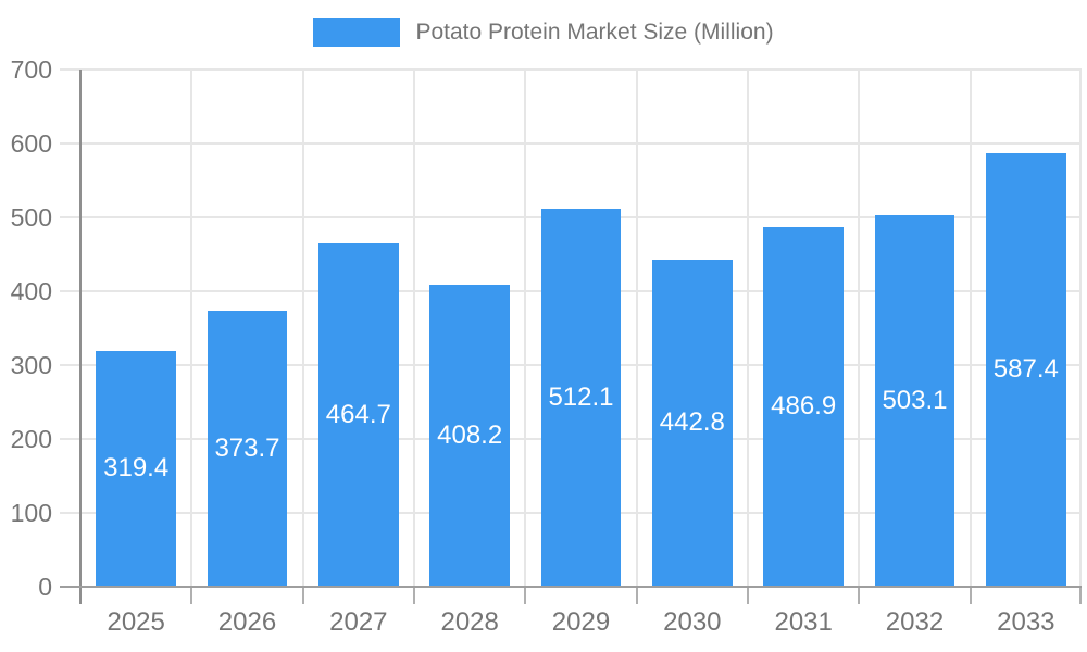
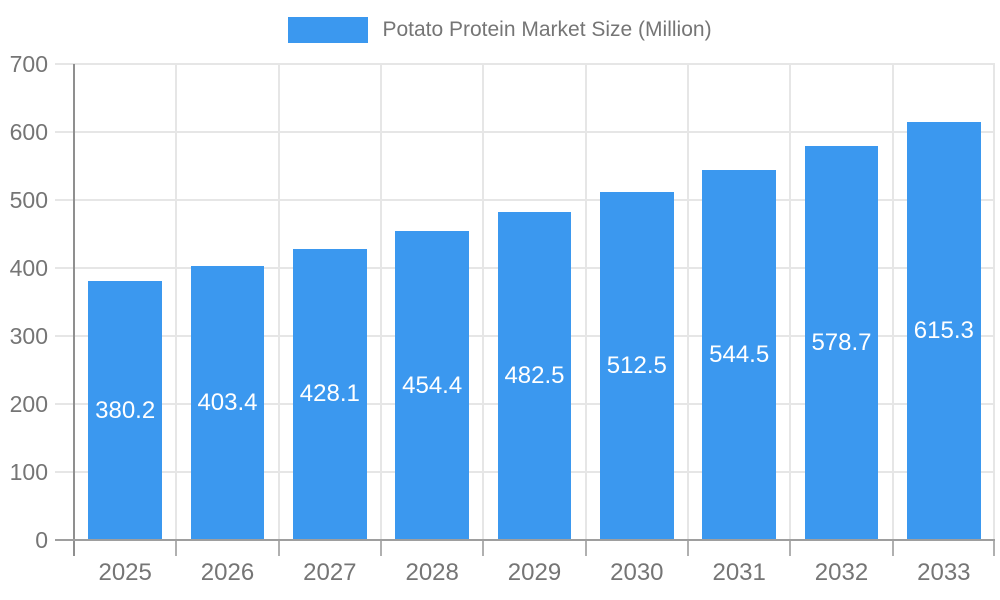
2025: 319.4 -> 380.2
2026: 373.7 -> 403.4
2027: 464.7 -> 428.1
2028: 408.2 -> 454.4
2029: 512.1 -> 482.5
2030: 442.8 -> 512.5
2031: 486.9 -> 544.5
2032: 503.1 -> 578.7
2033: 587.4 -> 615.3
